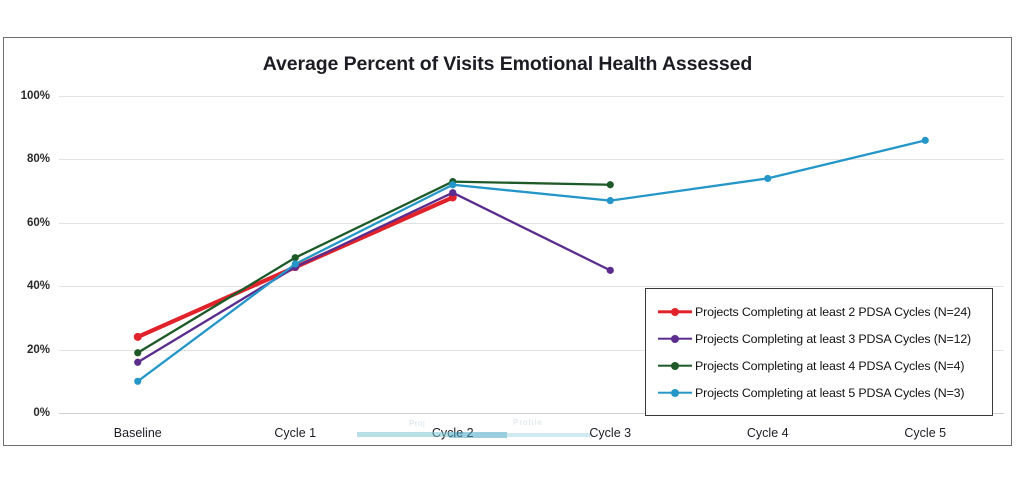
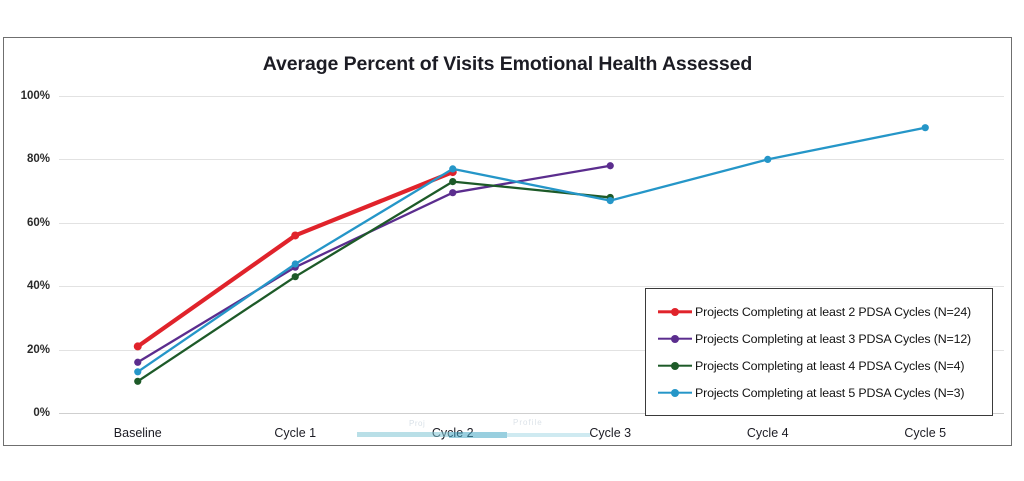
Projects Completing at least 2 PDSA Cycles (N=24)/Baseline: 24% -> 21%
Projects Completing at least 4 PDSA Cycles (N=4)/Baseline: 19% -> 10%
Projects Completing at least 5 PDSA Cycles (N=3)/Baseline: 10% -> 13%
Projects Completing at least 2 PDSA Cycles (N=24)/Cycle 1: 46% -> 56%
Projects Completing at least 4 PDSA Cycles (N=4)/Cycle 1: 49% -> 43%
Projects Completing at least 2 PDSA Cycles (N=24)/Cycle 2: 68% -> 76%
Projects Completing at least 5 PDSA Cycles (N=3)/Cycle 2: 72% -> 77%
Projects Completing at least 3 PDSA Cycles (N=12)/Cycle 3: 45% -> 78%
Projects Completing at least 4 PDSA Cycles (N=4)/Cycle 3: 72% -> 68%
Projects Completing at least 5 PDSA Cycles (N=3)/Cycle 4: 74% -> 80%
Projects Completing at least 5 PDSA Cycles (N=3)/Cycle 5: 86% -> 90%
